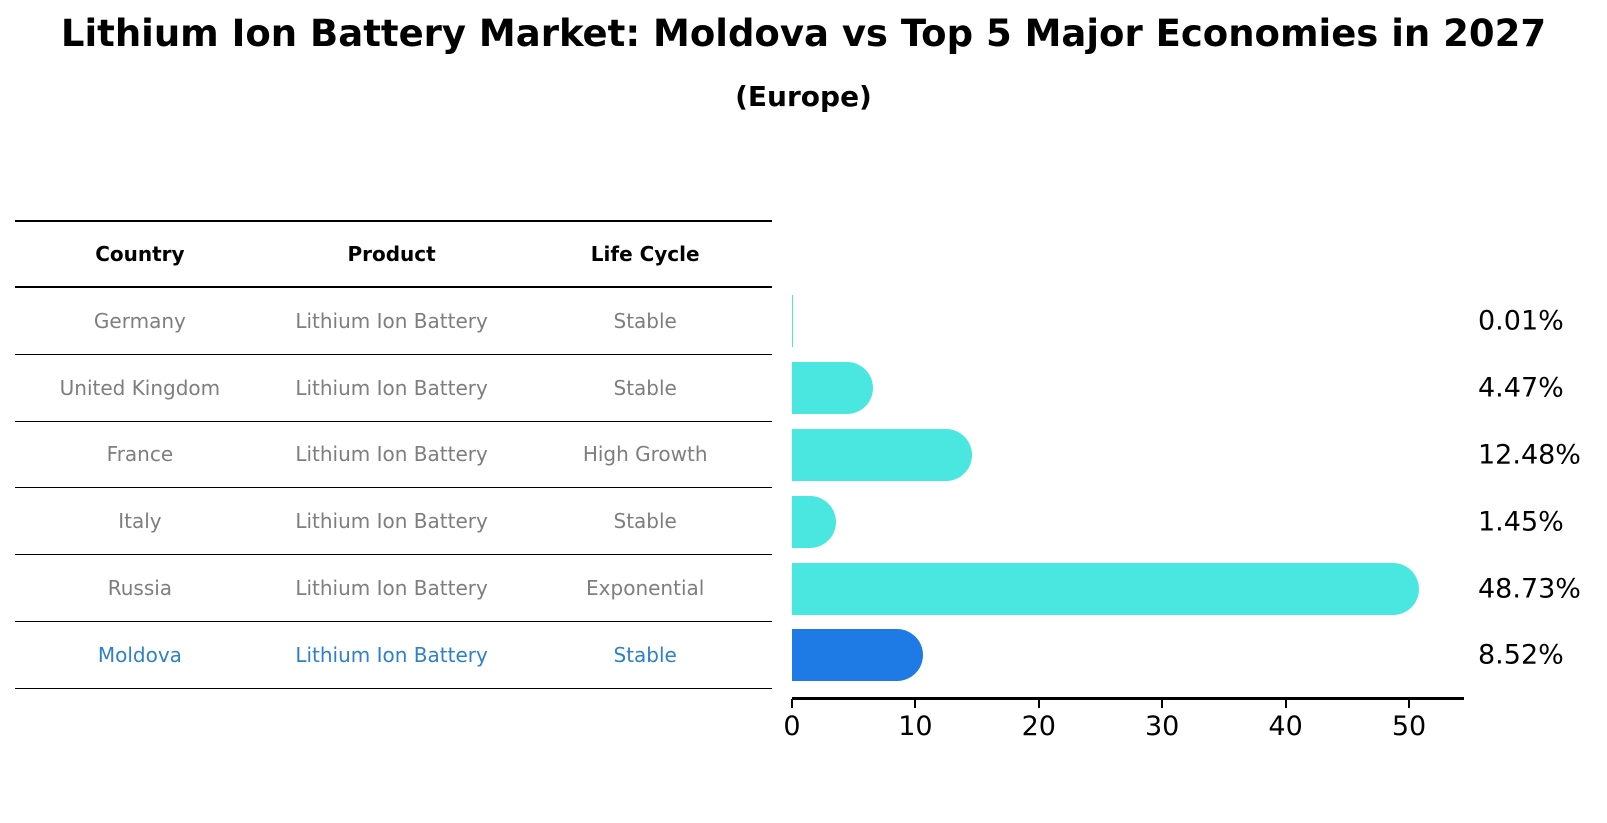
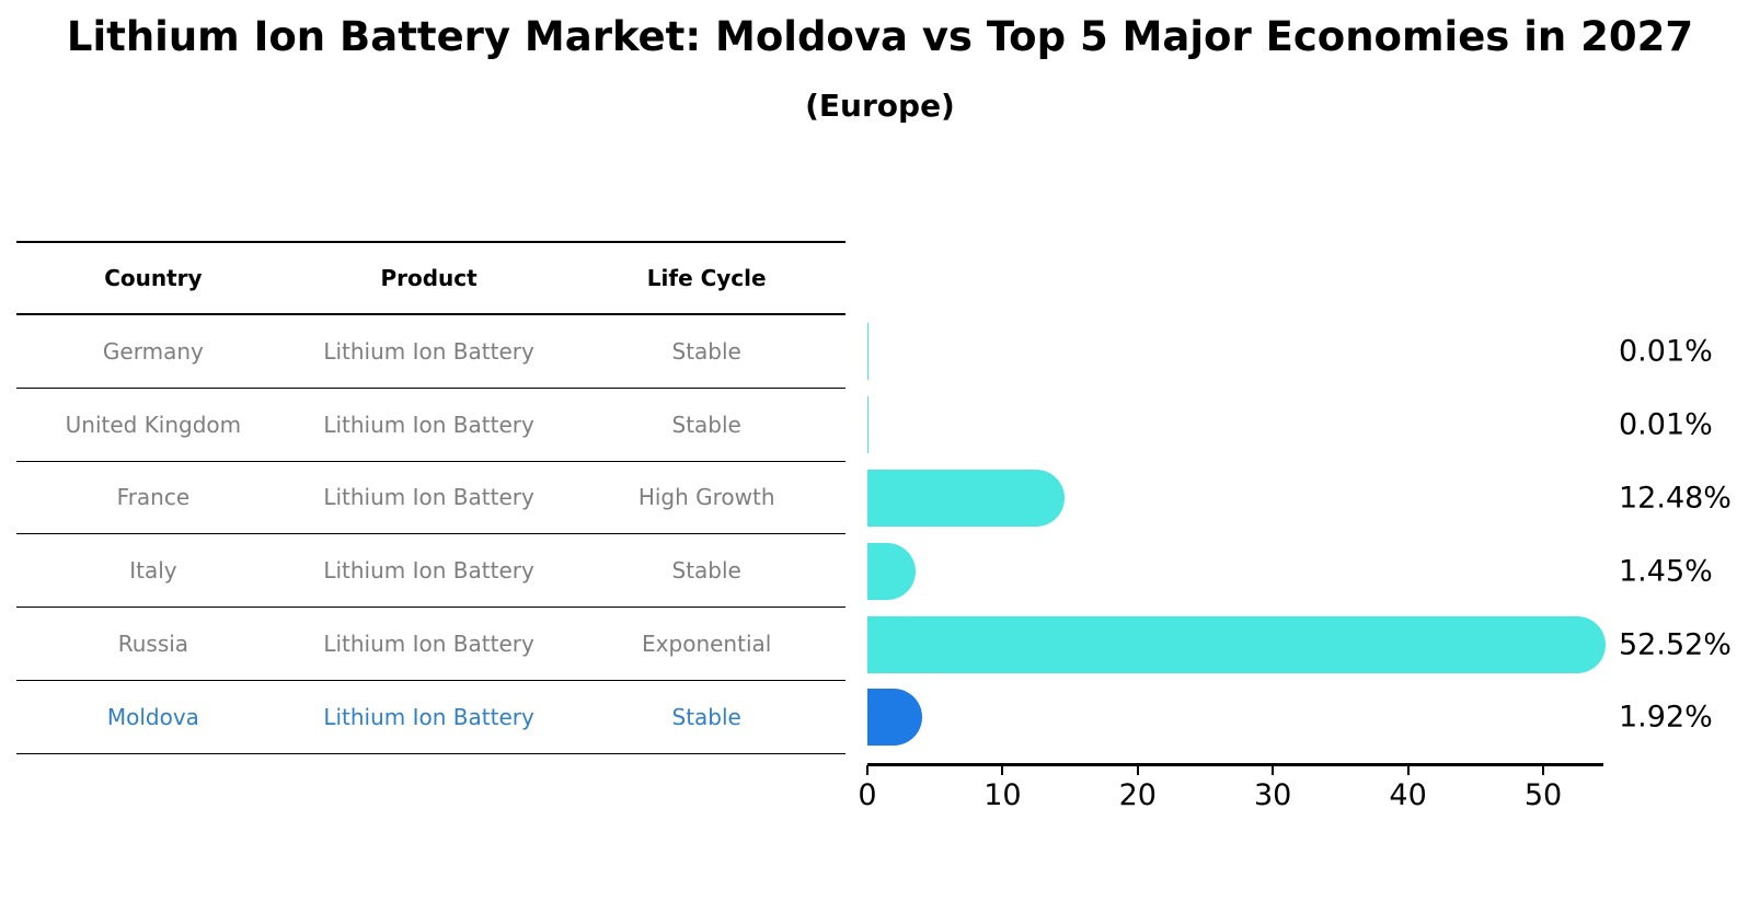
United Kingdom: 4.47% -> 0.01%
Russia: 48.73% -> 52.52%
Moldova: 8.52% -> 1.92%
